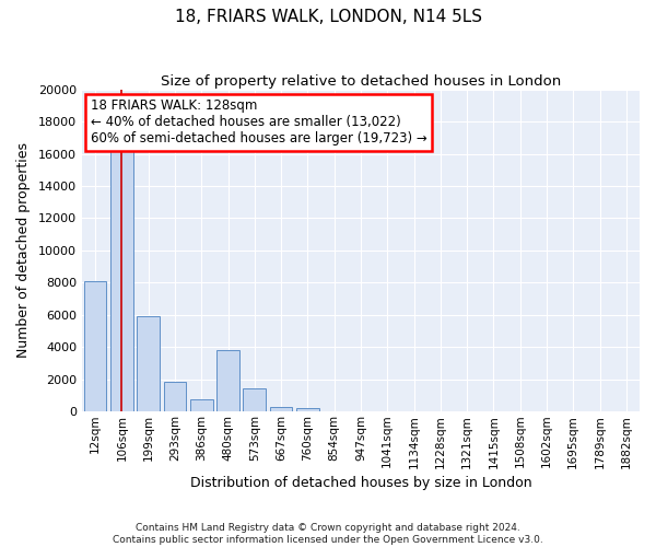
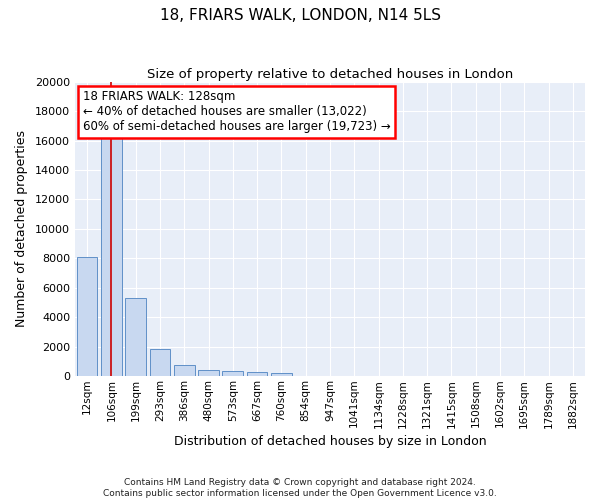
199sqm: 5900 -> 5300
480sqm: 3800 -> 400
573sqm: 1400 -> 300
